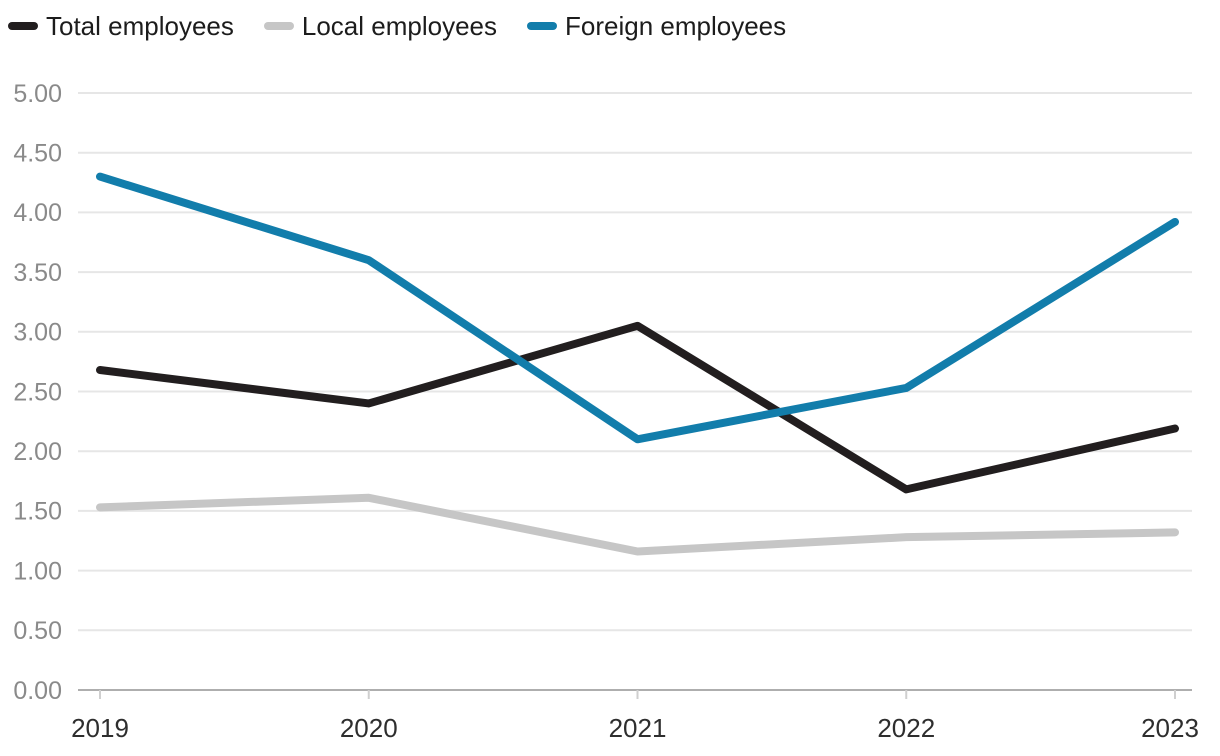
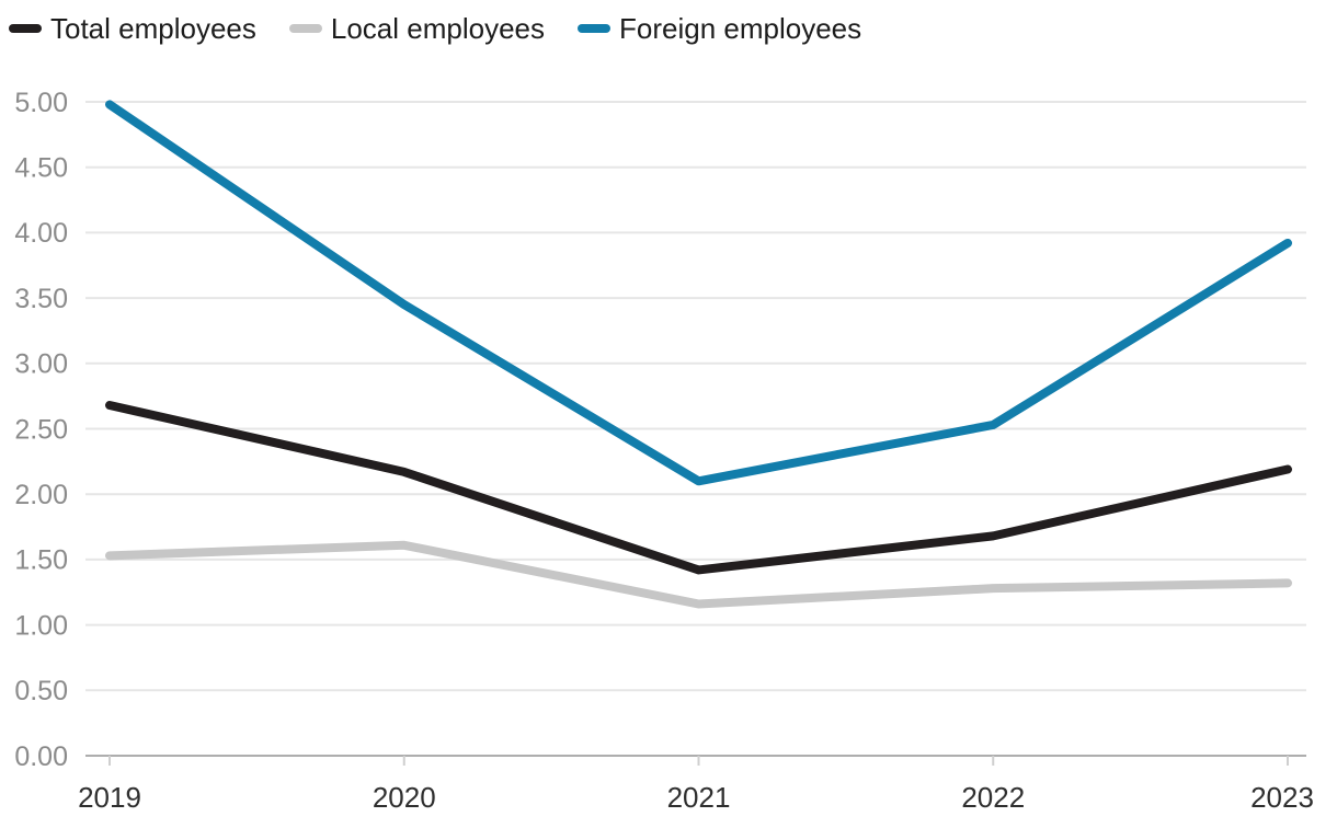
Foreign employees/2019: 4.30 -> 4.98
Total employees/2020: 2.40 -> 2.17
Foreign employees/2020: 3.60 -> 3.45
Total employees/2021: 3.05 -> 1.42
